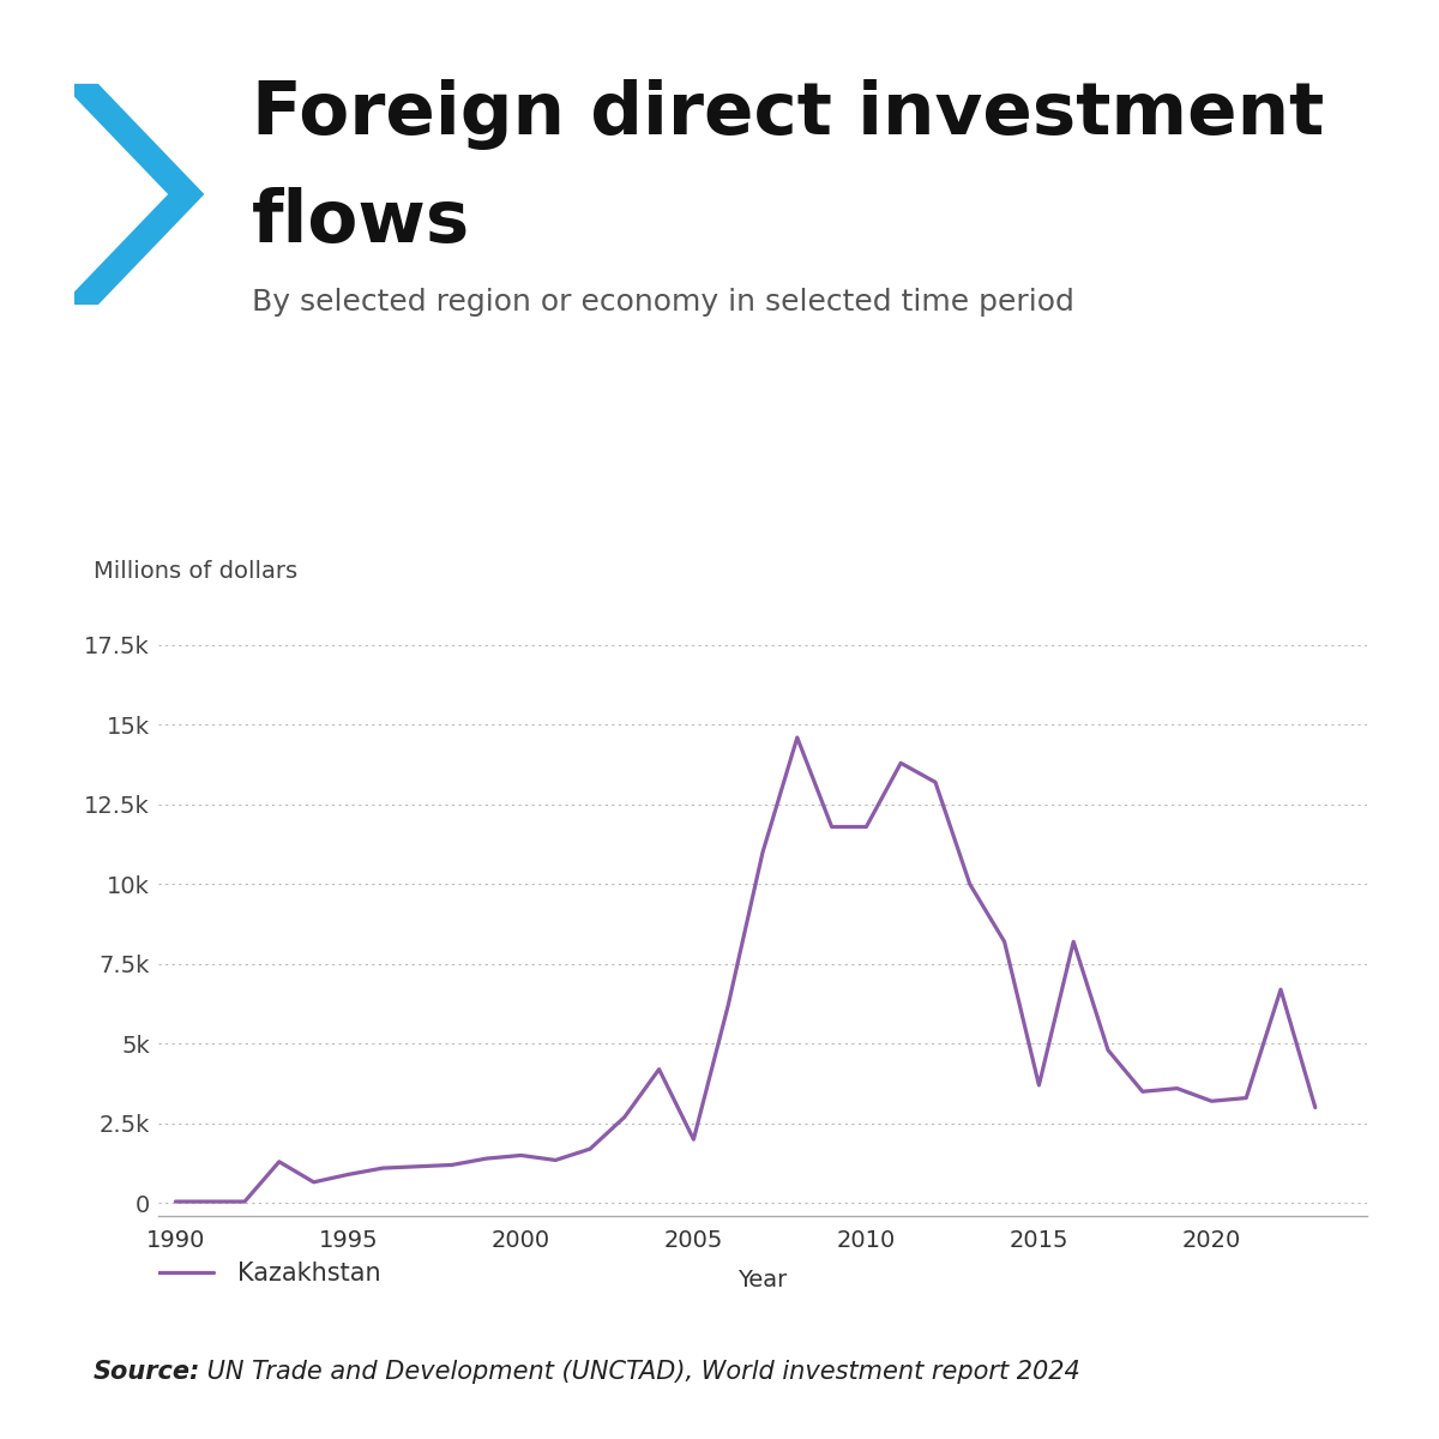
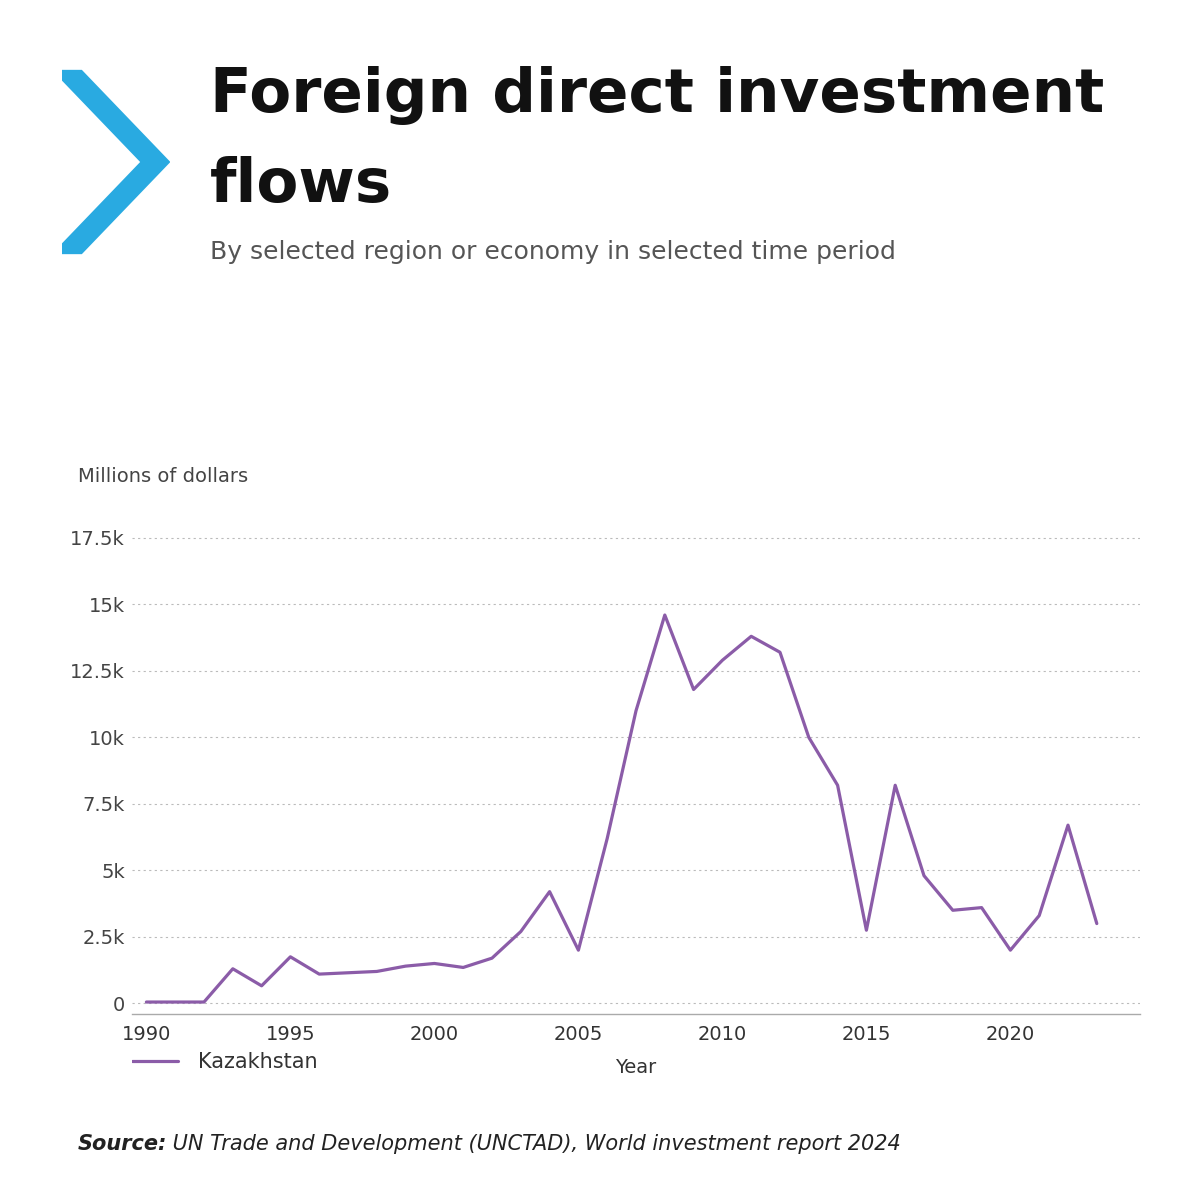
1995: 0.90k -> 1.75k
2010: 11.80k -> 12.90k
2015: 3.70k -> 2.75k
2020: 3.20k -> 2.00k
